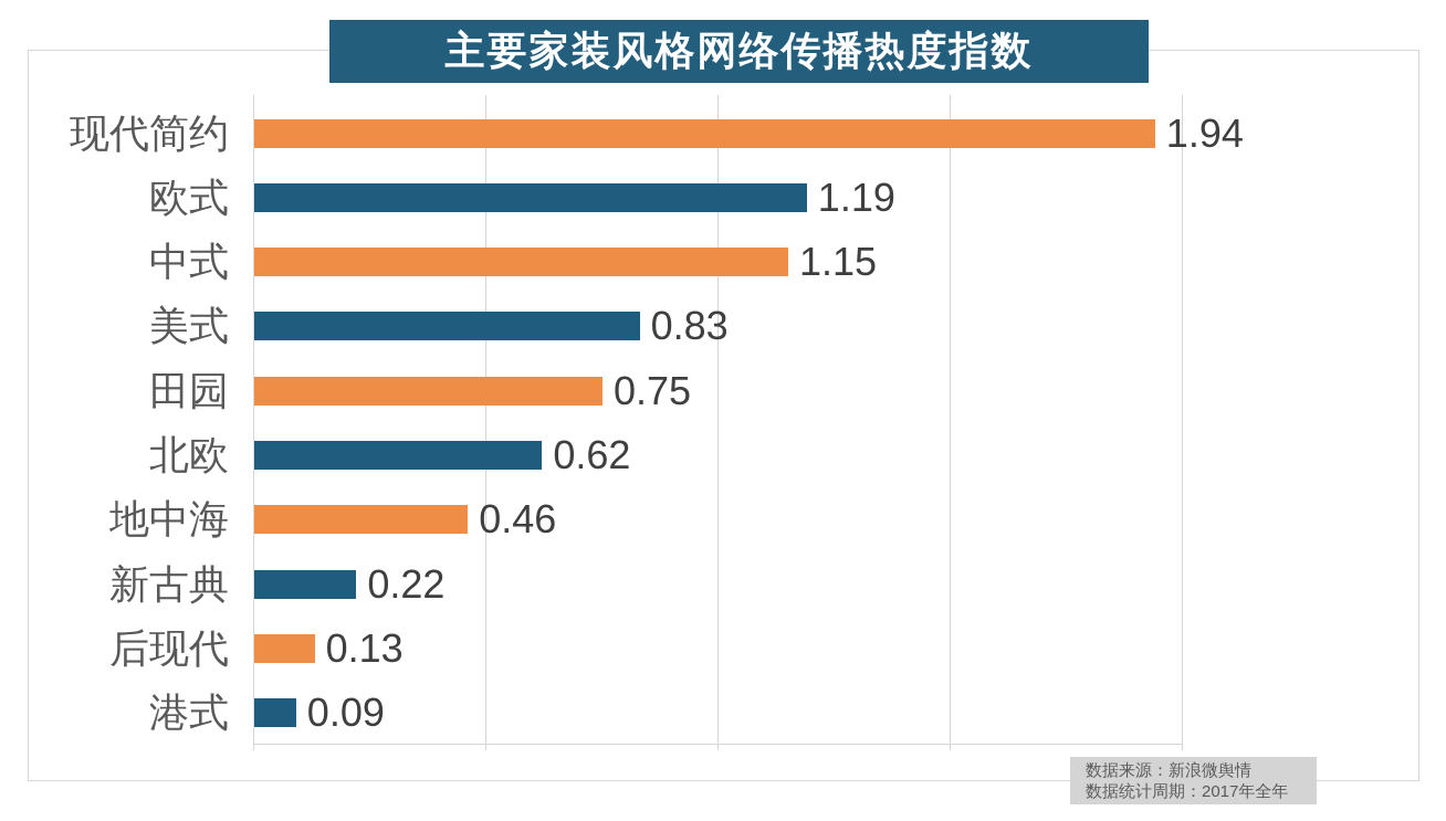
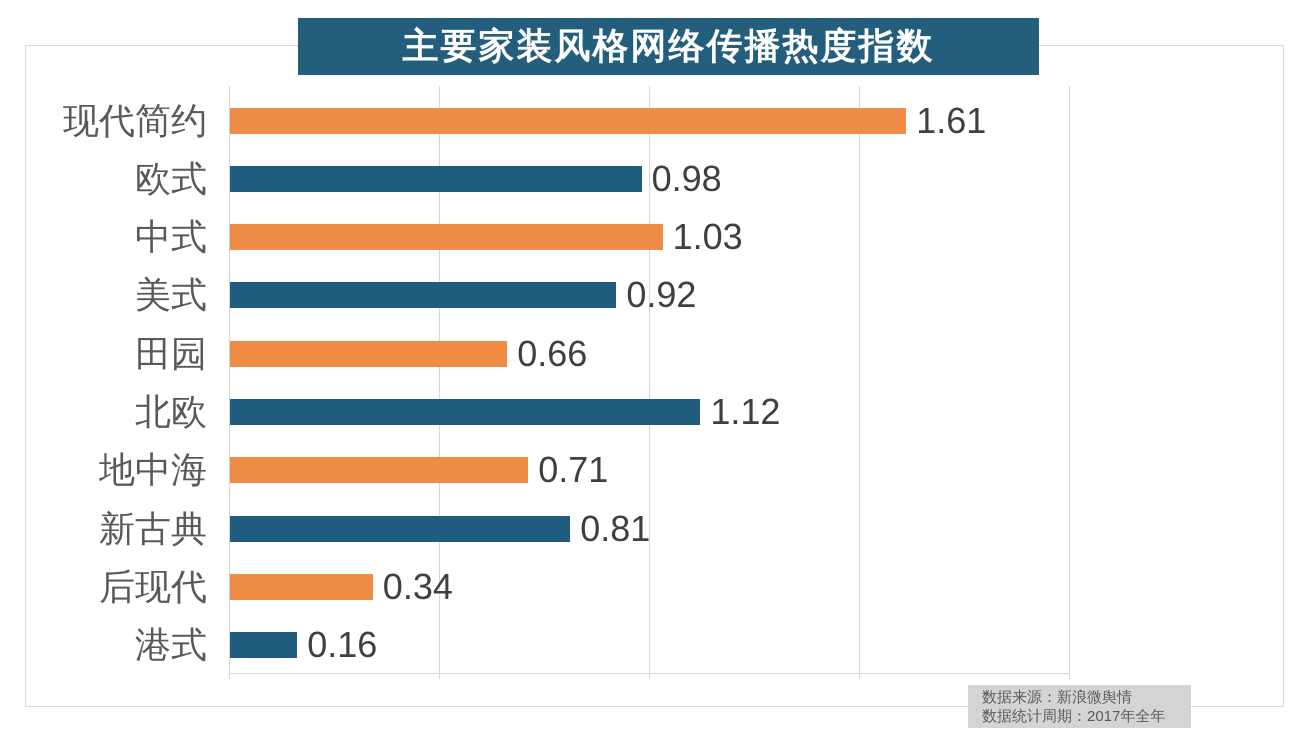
现代简约: 1.94 -> 1.61
欧式: 1.19 -> 0.98
中式: 1.15 -> 1.03
美式: 0.83 -> 0.92
田园: 0.75 -> 0.66
北欧: 0.62 -> 1.12
地中海: 0.46 -> 0.71
新古典: 0.22 -> 0.81
后现代: 0.13 -> 0.34
港式: 0.09 -> 0.16
